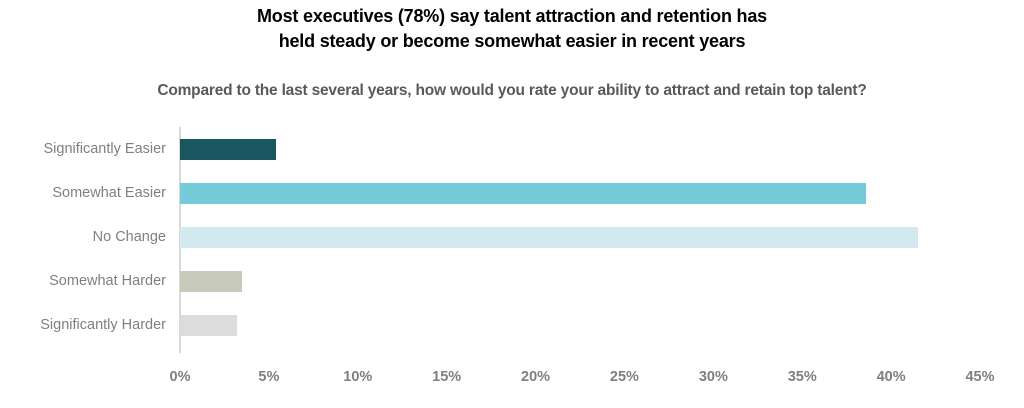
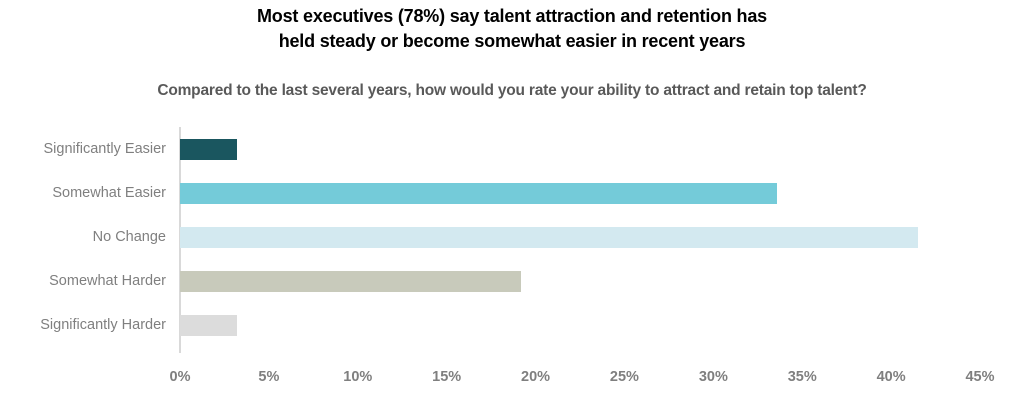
Significantly Easier: 5.4% -> 3.2%
Somewhat Easier: 38.6% -> 33.6%
Somewhat Harder: 3.5% -> 19.2%
